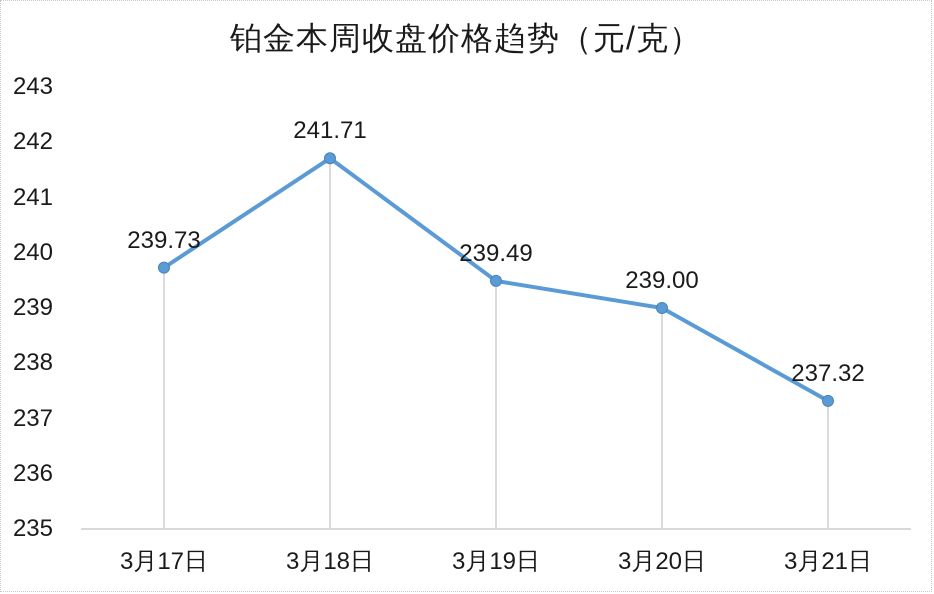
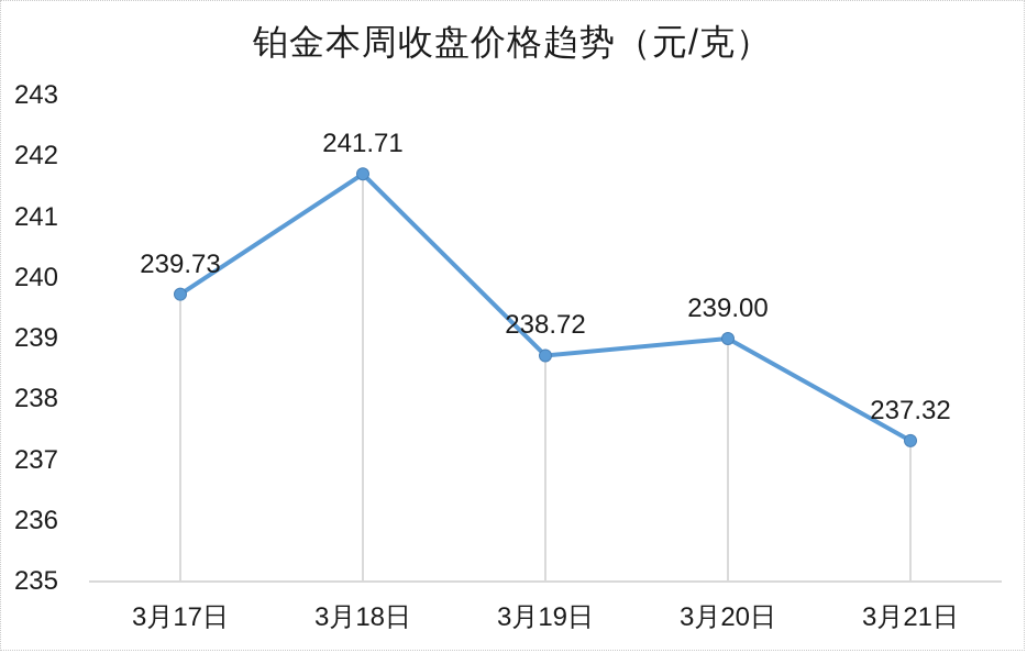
3月19日: 239.49 -> 238.72
